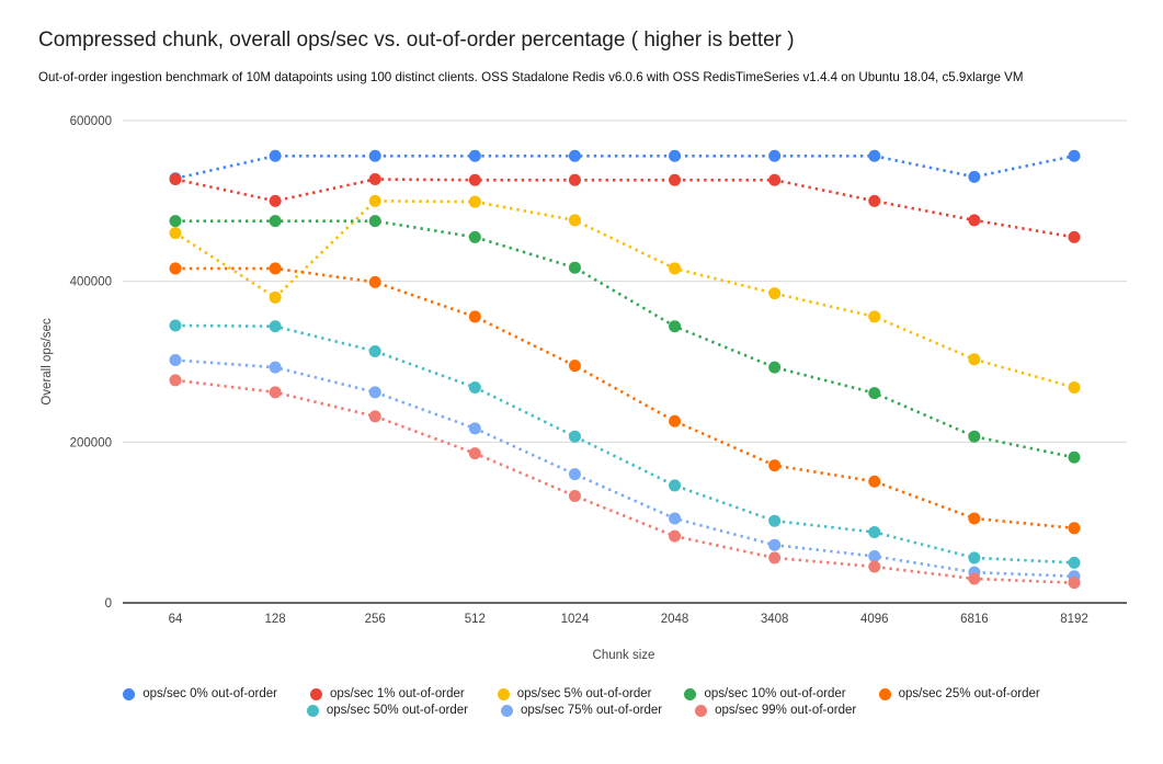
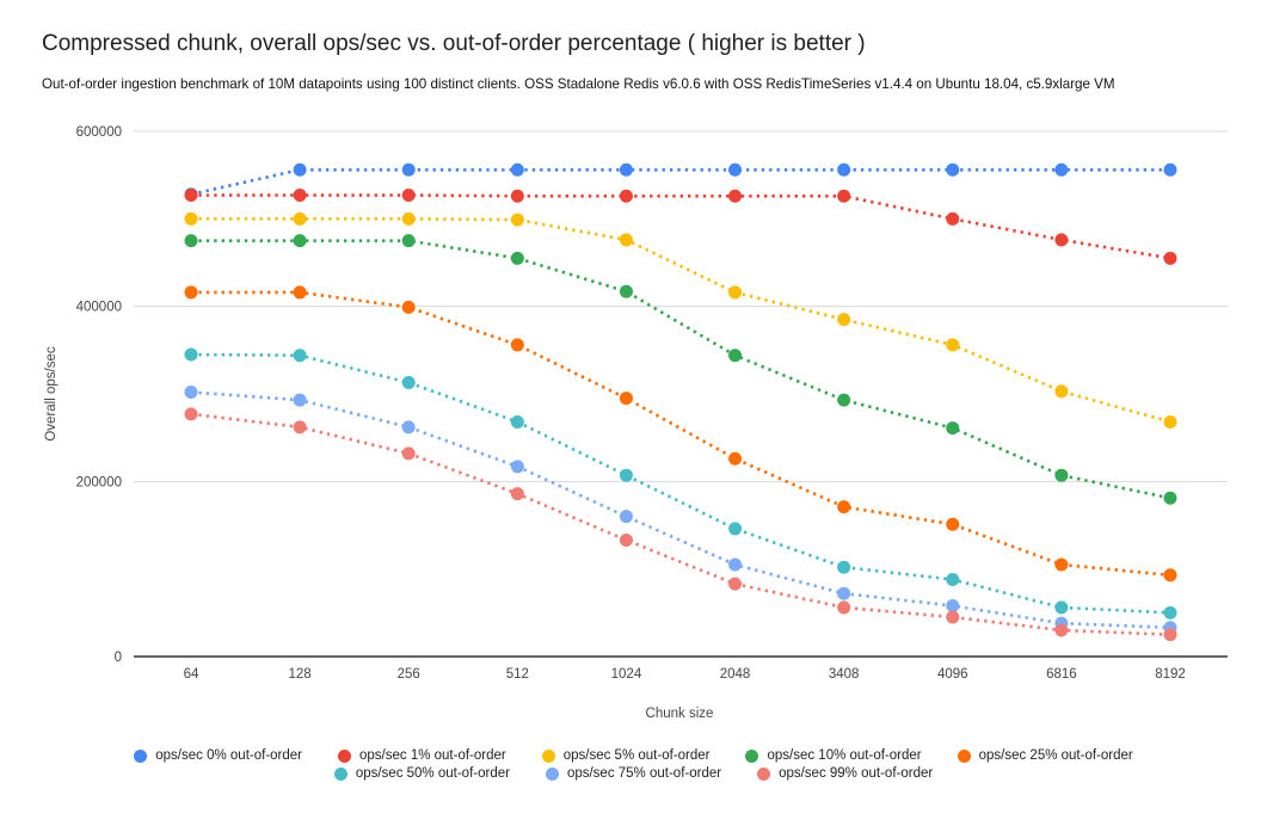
ops/sec 5% out-of-order/64: 460000 -> 500000
ops/sec 1% out-of-order/128: 500000 -> 530000
ops/sec 5% out-of-order/128: 380000 -> 500000
ops/sec 0% out-of-order/6816: 530000 -> 560000
